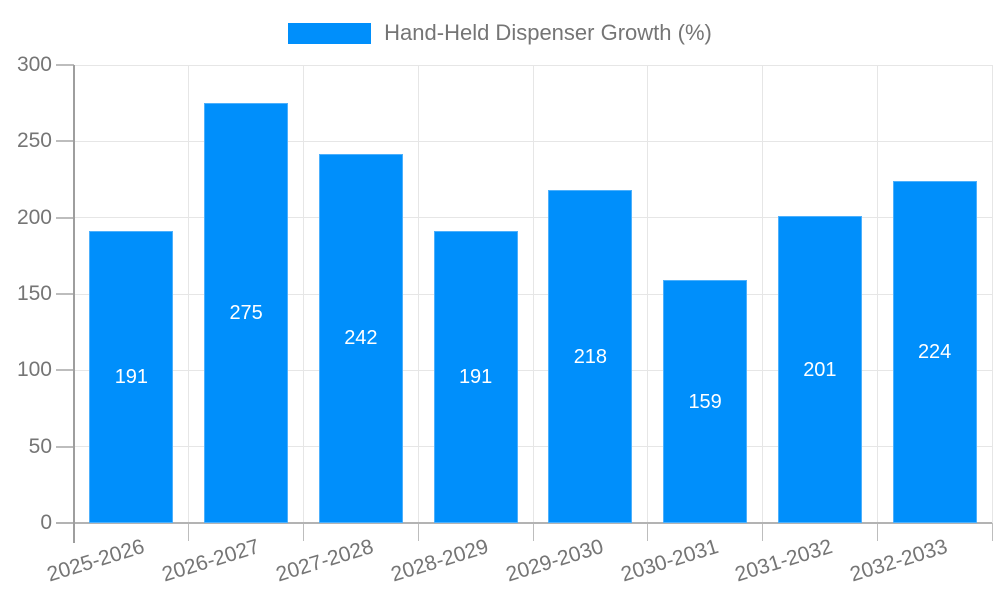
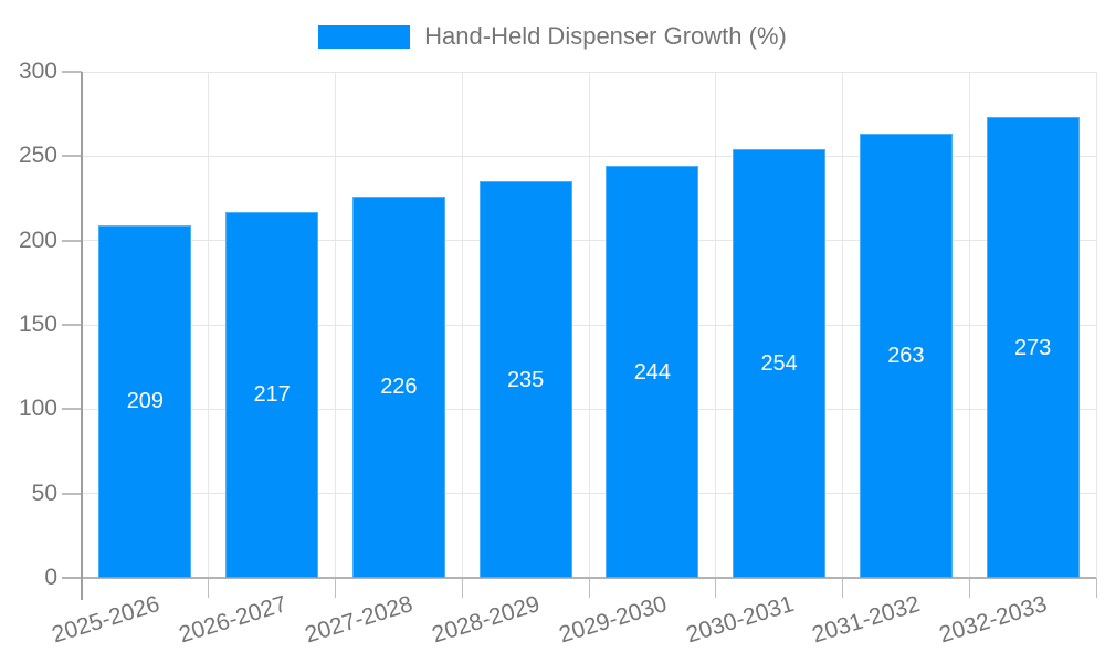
2025-2026: 191 -> 209
2026-2027: 275 -> 217
2027-2028: 242 -> 226
2028-2029: 191 -> 235
2029-2030: 218 -> 244
2030-2031: 159 -> 254
2031-2032: 201 -> 263
2032-2033: 224 -> 273
